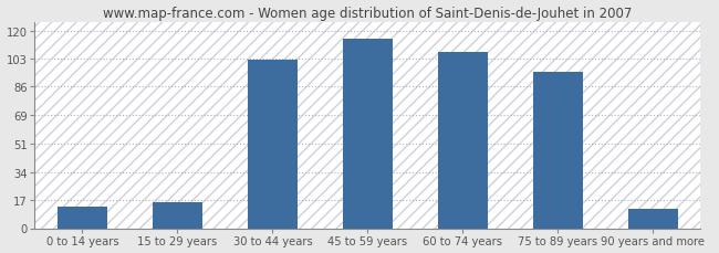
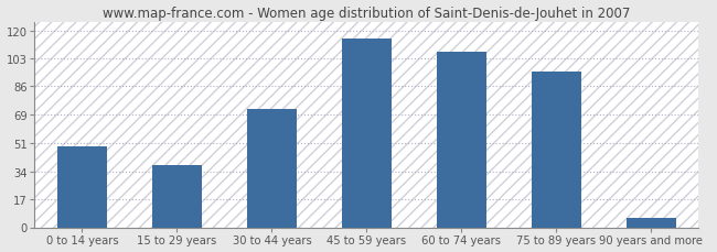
0 to 14 years: 13 -> 49
15 to 29 years: 16 -> 38
30 to 44 years: 102 -> 72
90 years and more: 12 -> 6
